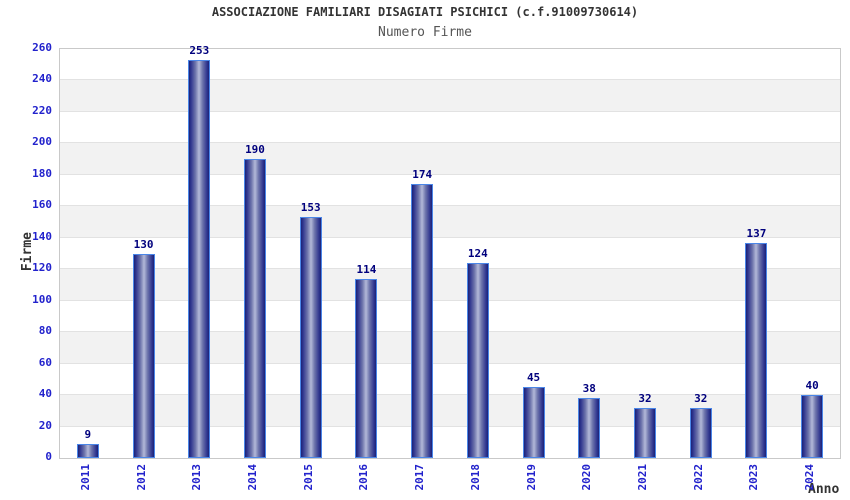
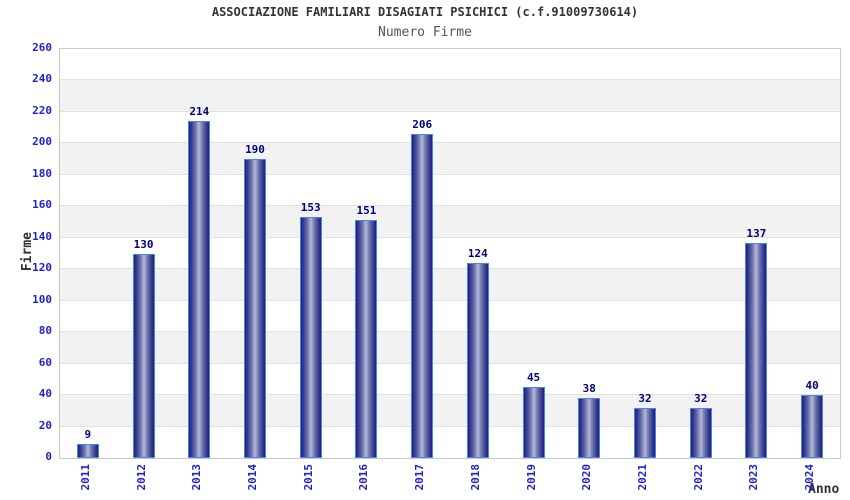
2013: 253 -> 214
2016: 114 -> 151
2017: 174 -> 206
